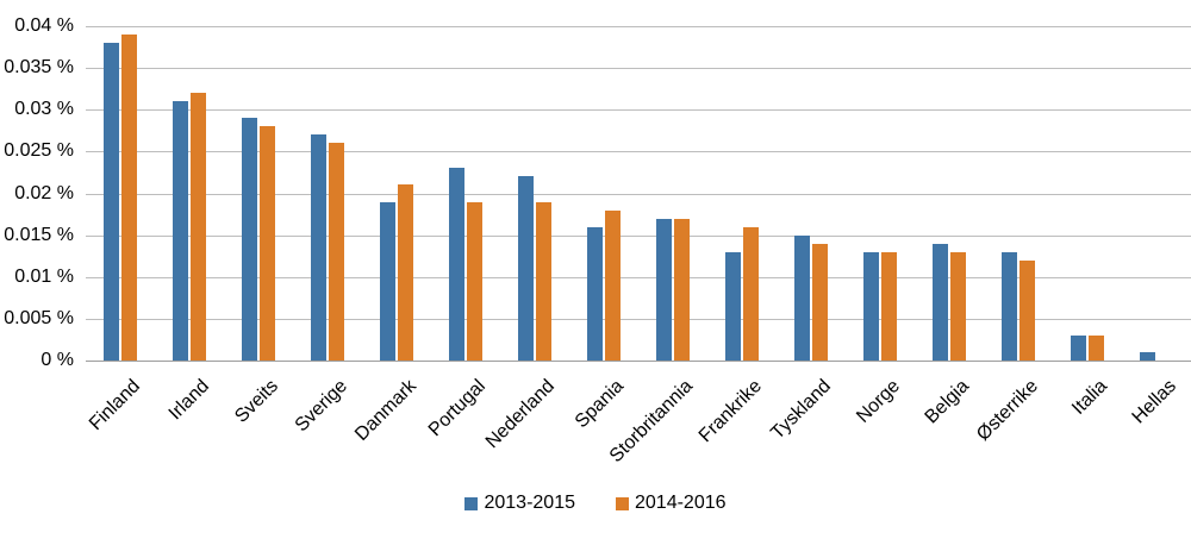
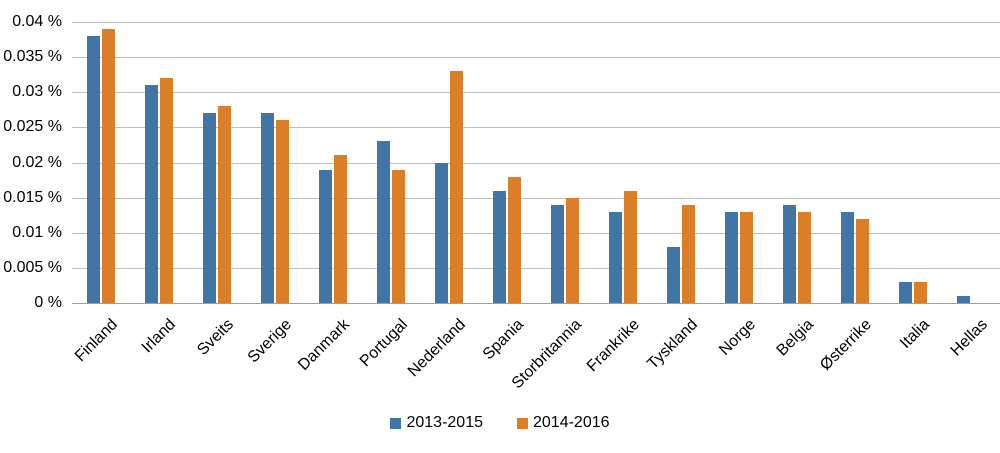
2013-2015/Sveits: 0.029% -> 0.027%
2013-2015/Nederland: 0.022% -> 0.020%
2014-2016/Nederland: 0.019% -> 0.033%
2013-2015/Storbritannia: 0.017% -> 0.014%
2014-2016/Storbritannia: 0.017% -> 0.015%
2013-2015/Tyskland: 0.015% -> 0.008%
